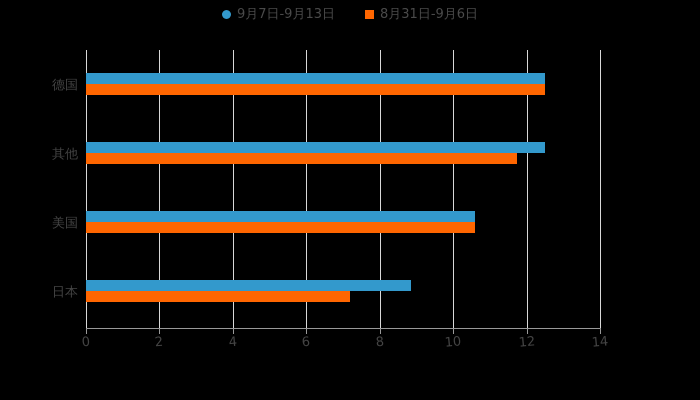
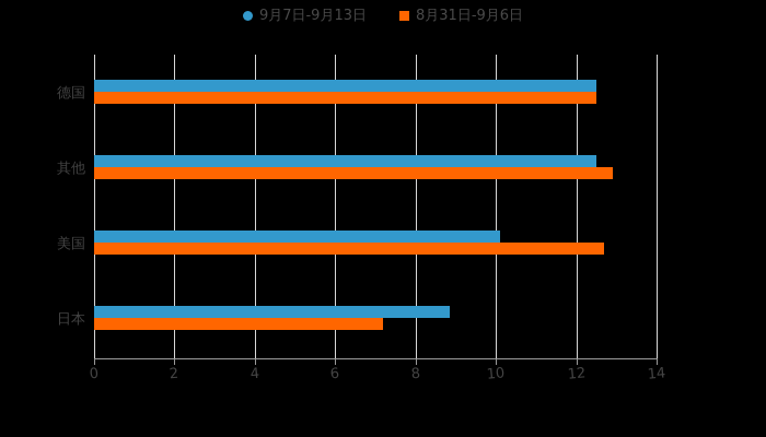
8月31日-9月6日/其他: 11.8 -> 12.9
9月7日-9月13日/美国: 10.6 -> 10.1
8月31日-9月6日/美国: 10.6 -> 12.7
